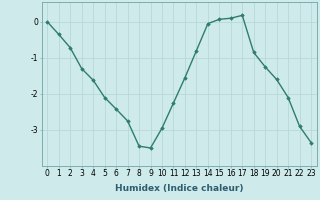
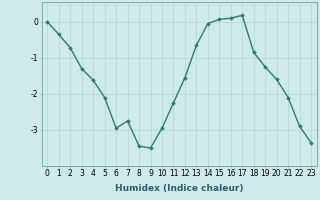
6: -2.42 -> -2.95
13: -0.80 -> -0.65
